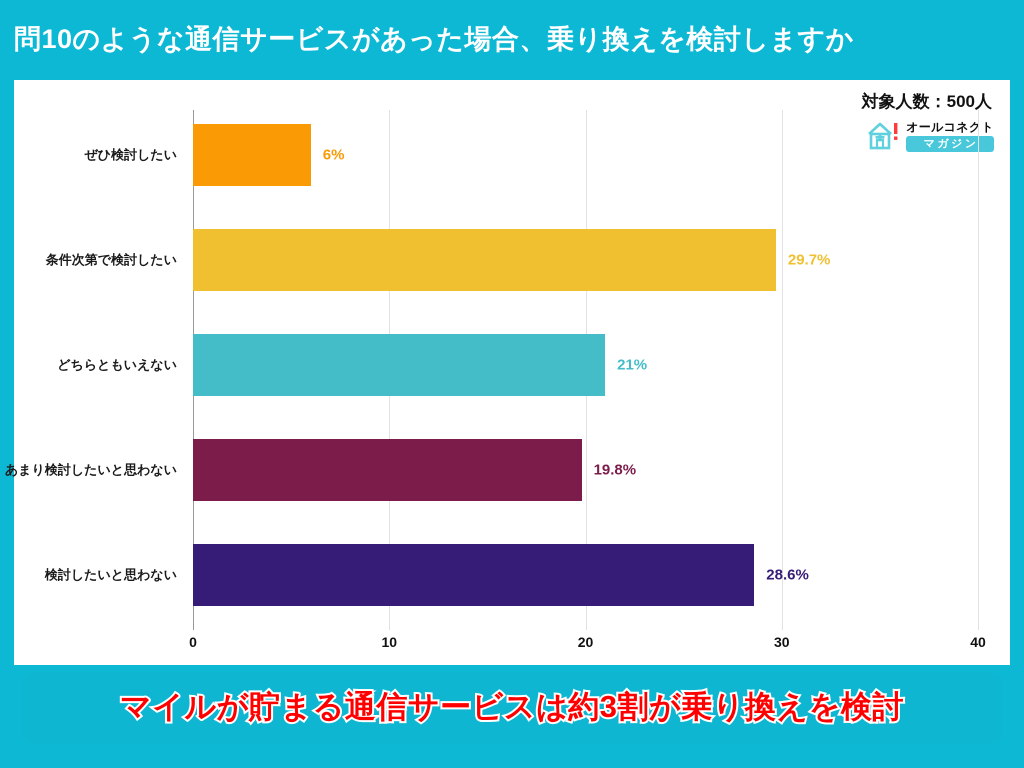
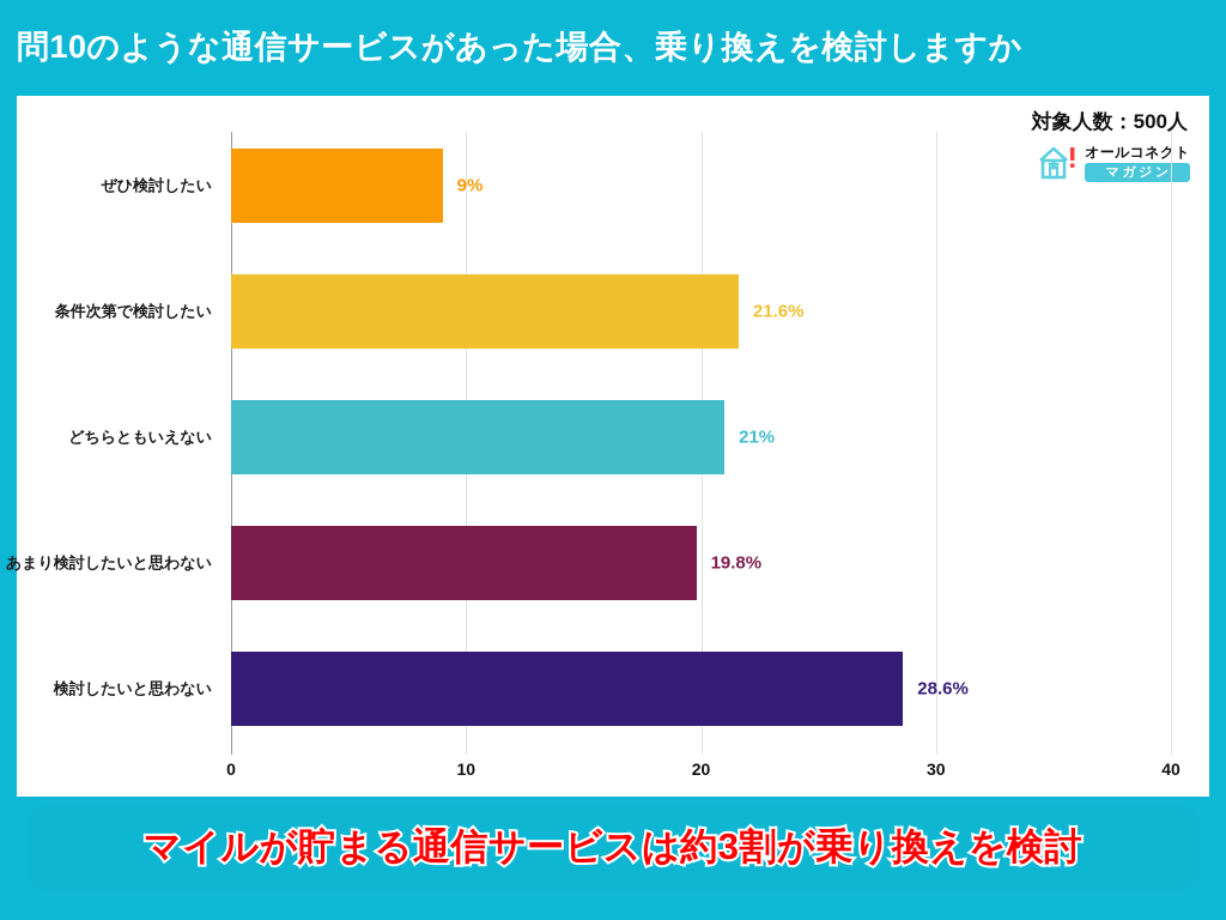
ぜひ検討したい: 6% -> 9%
条件次第で検討したい: 29.7% -> 21.6%
